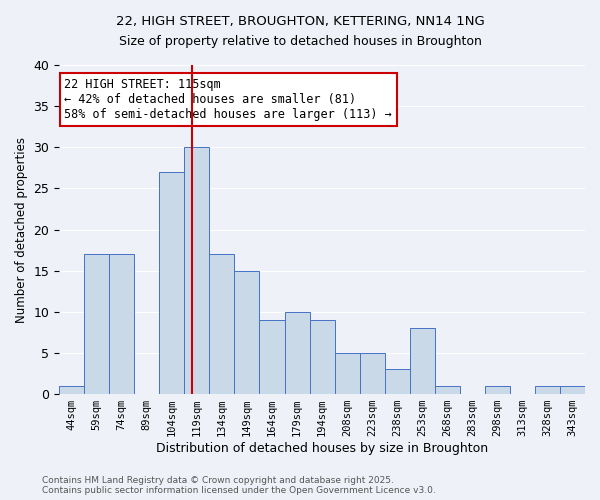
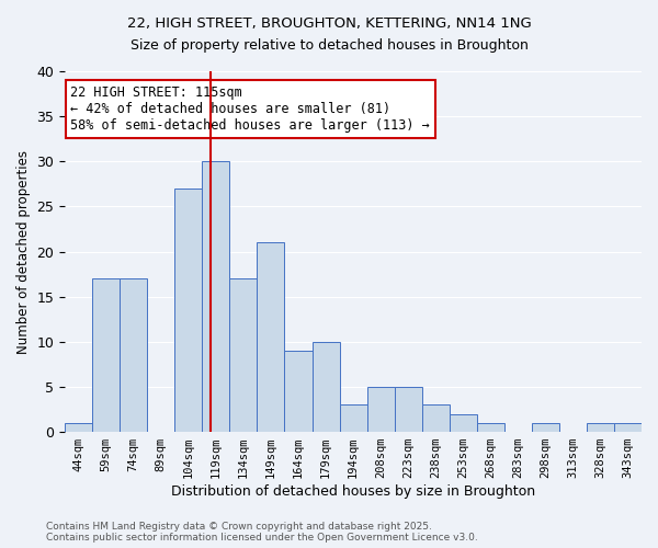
149sqm: 15 -> 21
194sqm: 9 -> 3
253sqm: 8 -> 2
